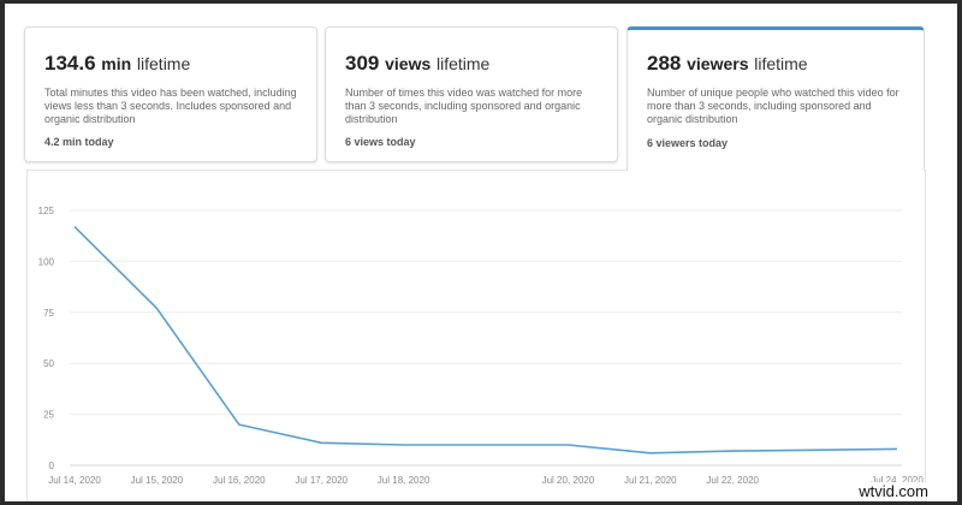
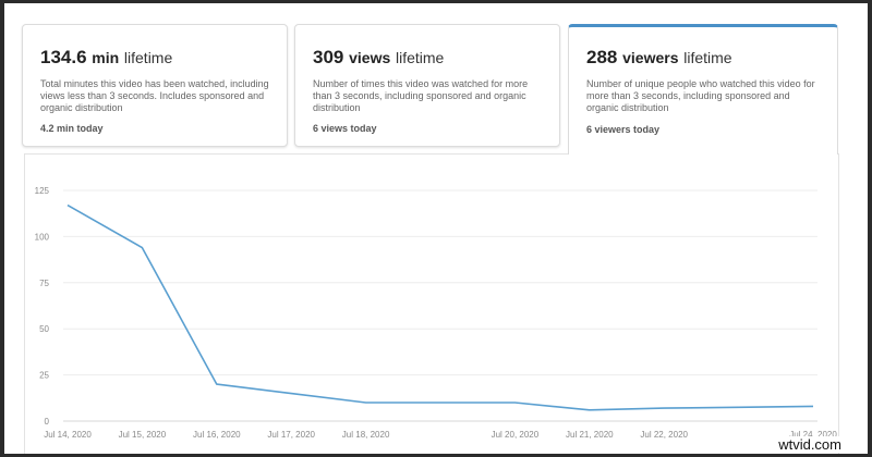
Jul 15, 2020: 77 -> 94
Jul 17, 2020: 11 -> 15
